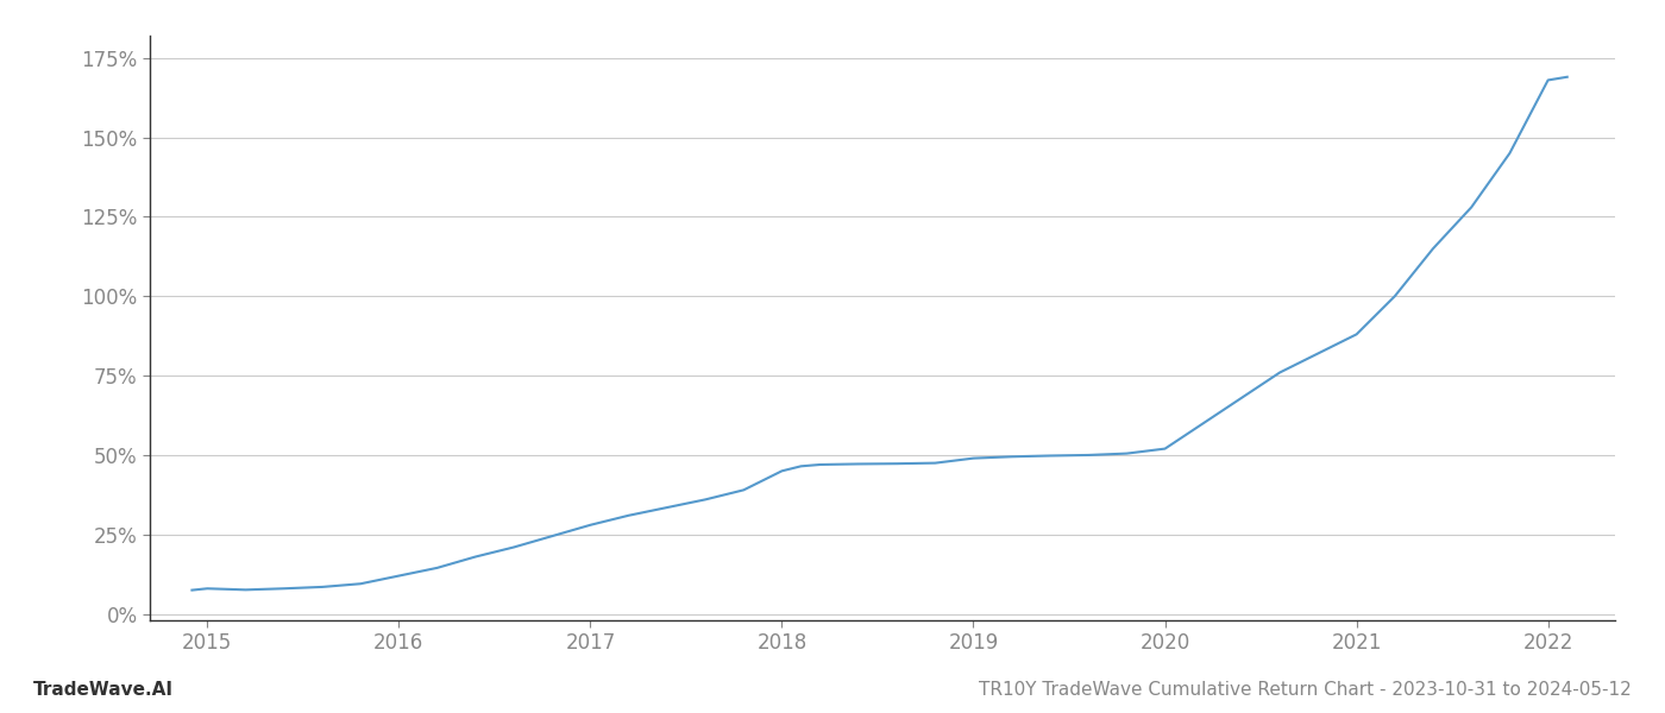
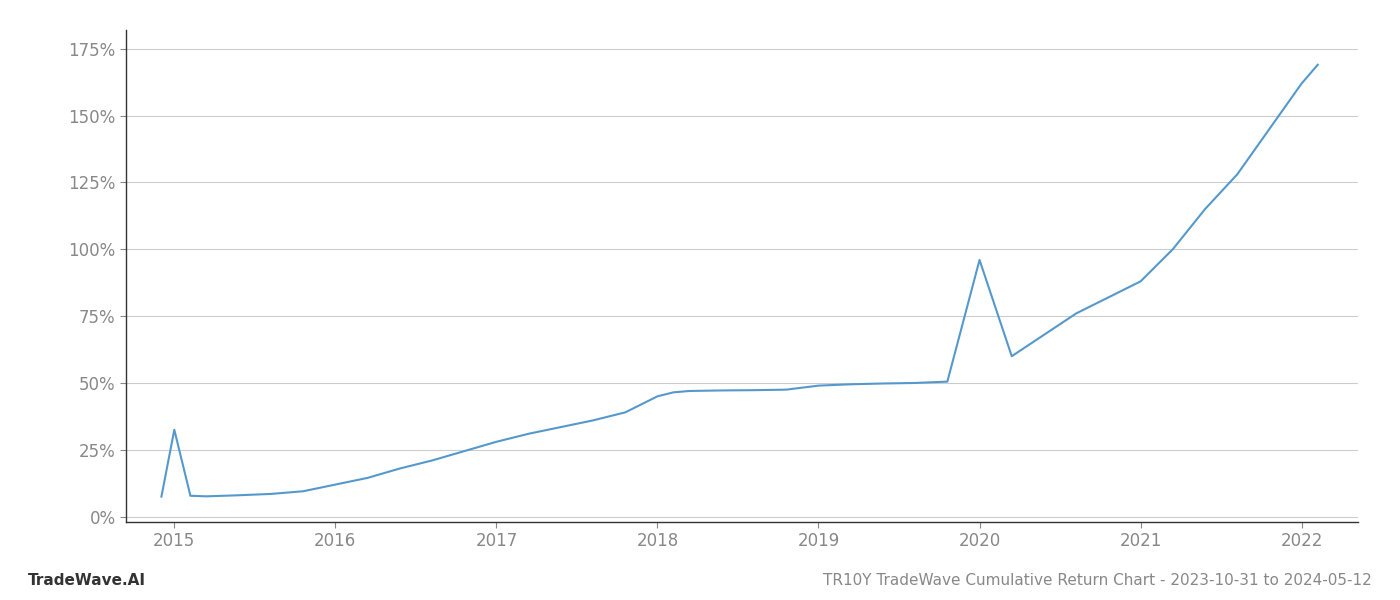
2015: 8.0% -> 32.5%
2020: 52.0% -> 96.0%
2022: 168.0% -> 162.0%
